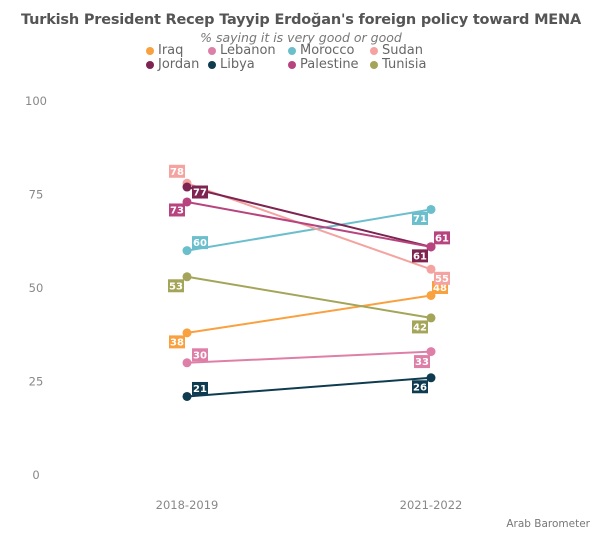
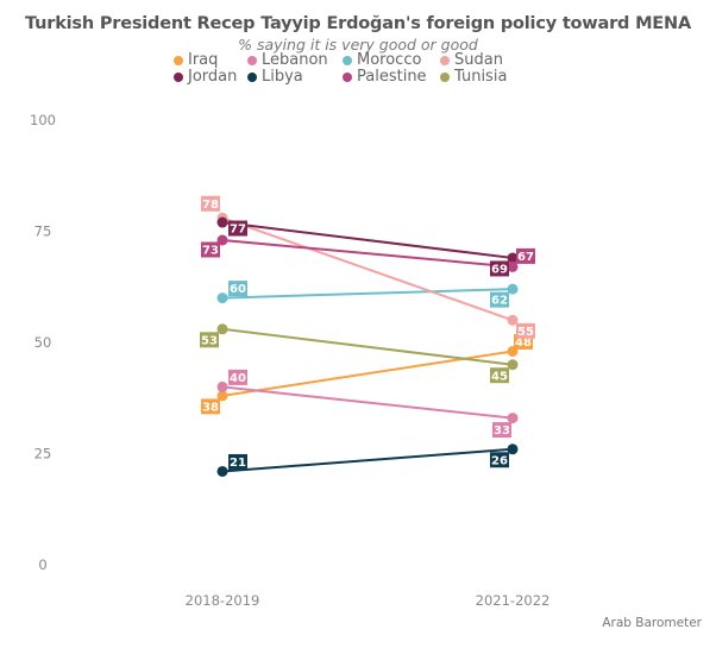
Lebanon/2018-2019: 30 -> 40
Morocco/2021-2022: 71 -> 62
Jordan/2021-2022: 61 -> 69
Palestine/2021-2022: 61 -> 67
Tunisia/2021-2022: 42 -> 45
